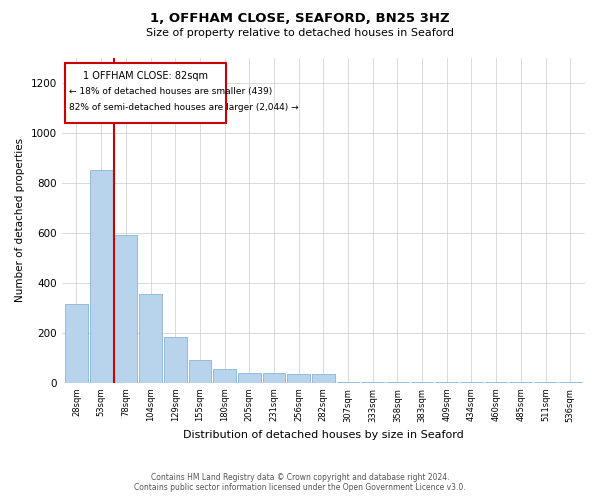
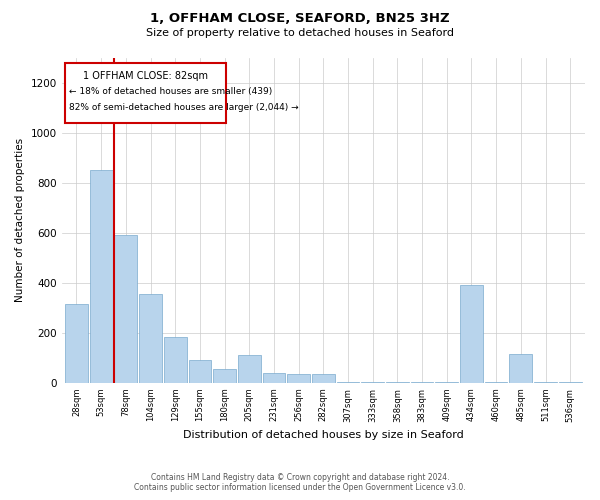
205sqm: 40 -> 110
434sqm: 5 -> 390
485sqm: 5 -> 115
